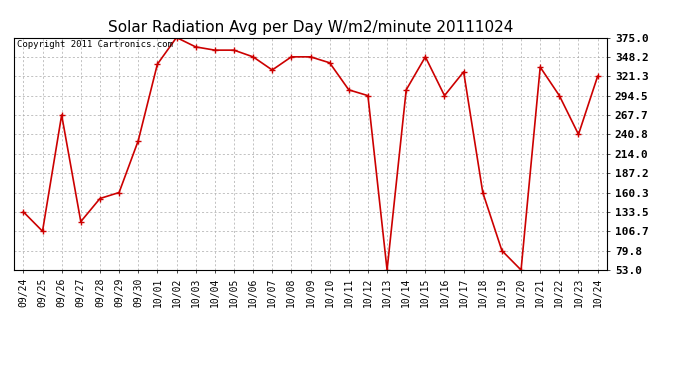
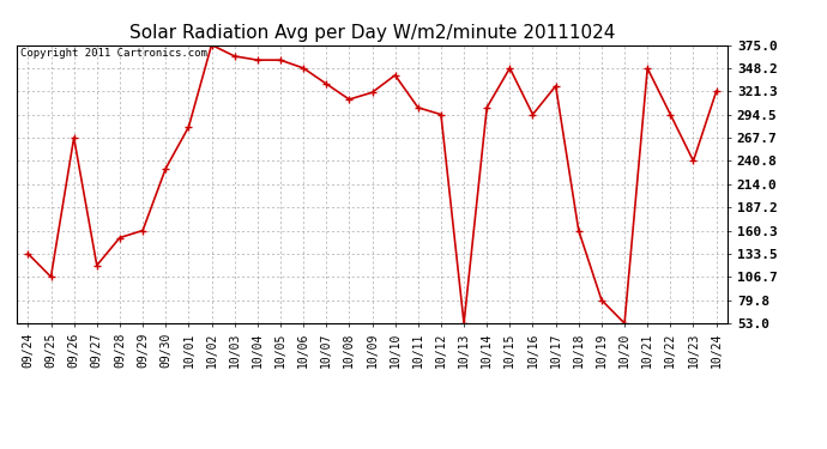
10/01: 338 -> 280
10/08: 348 -> 312
10/09: 348 -> 320
10/21: 334 -> 348
